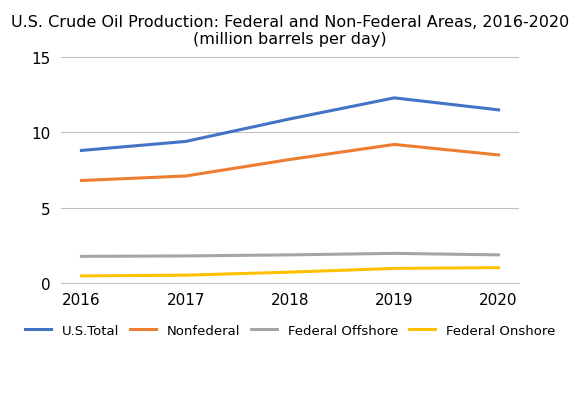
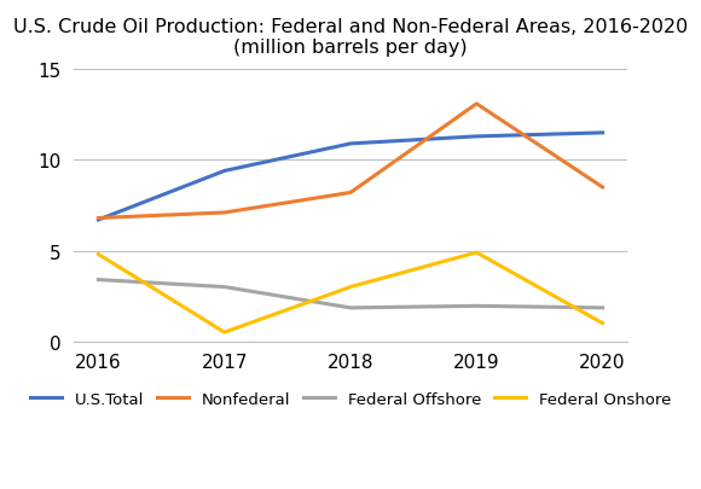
U.S.Total/2016: 8.8 -> 6.7
Federal Offshore/2016: 1.8 -> 3.4
Federal Onshore/2016: 0.5 -> 4.8
Federal Offshore/2017: 1.8 -> 3.0
Federal Onshore/2018: 0.7 -> 3.0
U.S.Total/2019: 12.3 -> 11.3
Nonfederal/2019: 9.2 -> 13.1
Federal Onshore/2019: 0.9 -> 4.9
